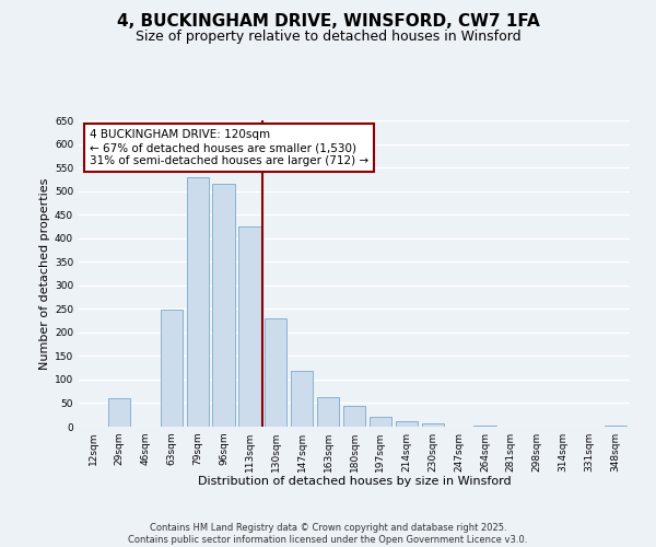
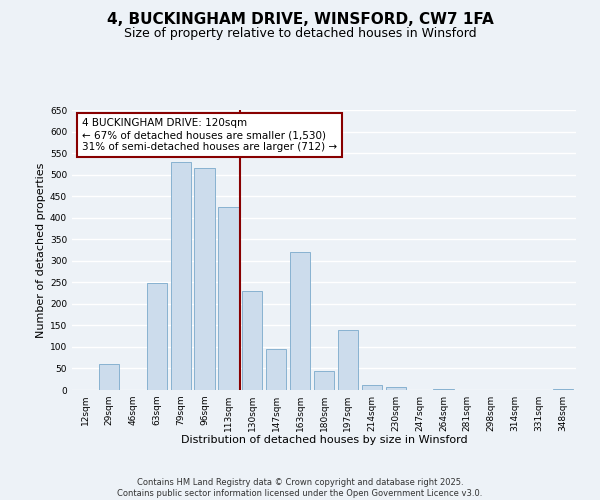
147sqm: 118 -> 95
163sqm: 63 -> 320
197sqm: 22 -> 140
